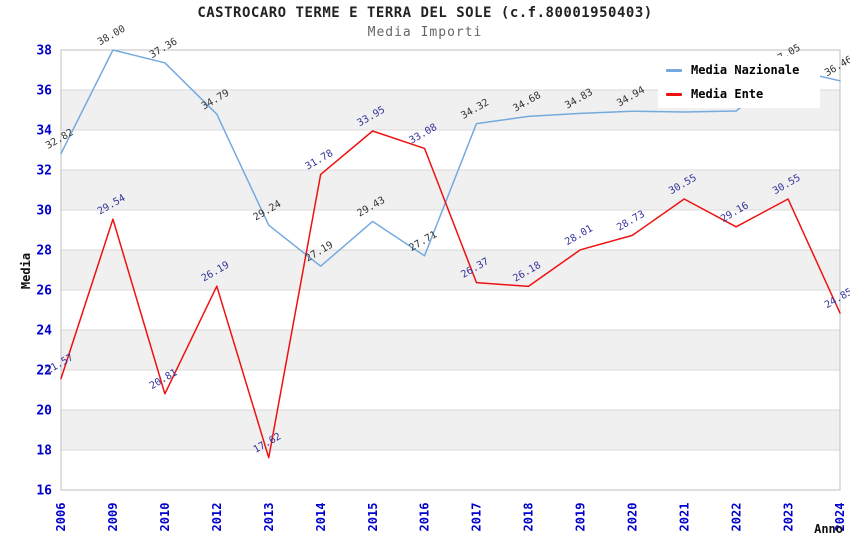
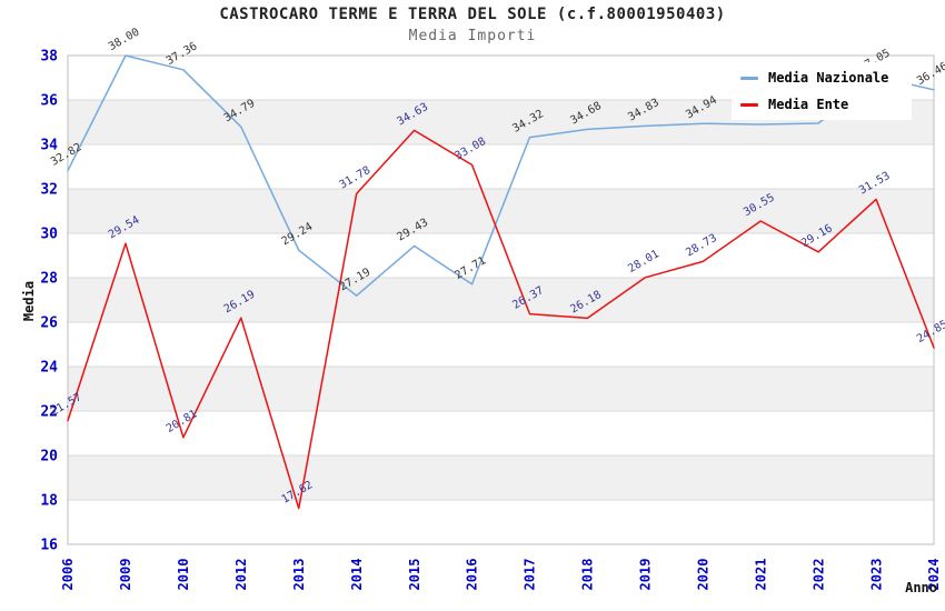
Media Ente/2015: 33.95 -> 34.63
Media Ente/2023: 30.55 -> 31.53
